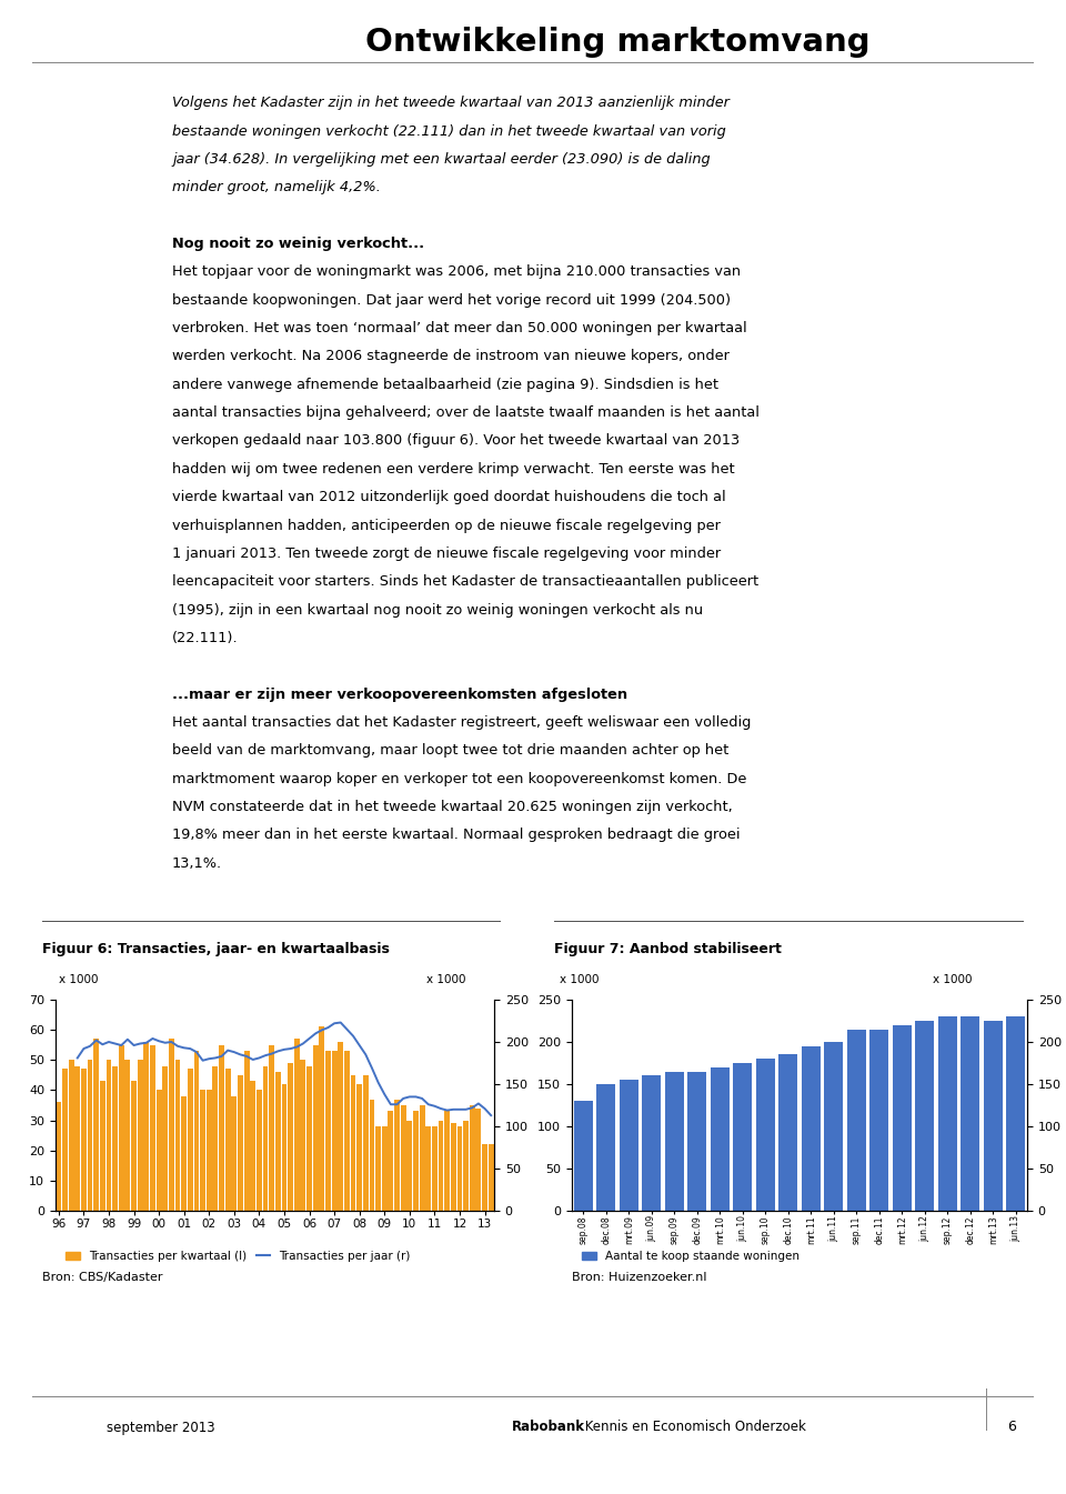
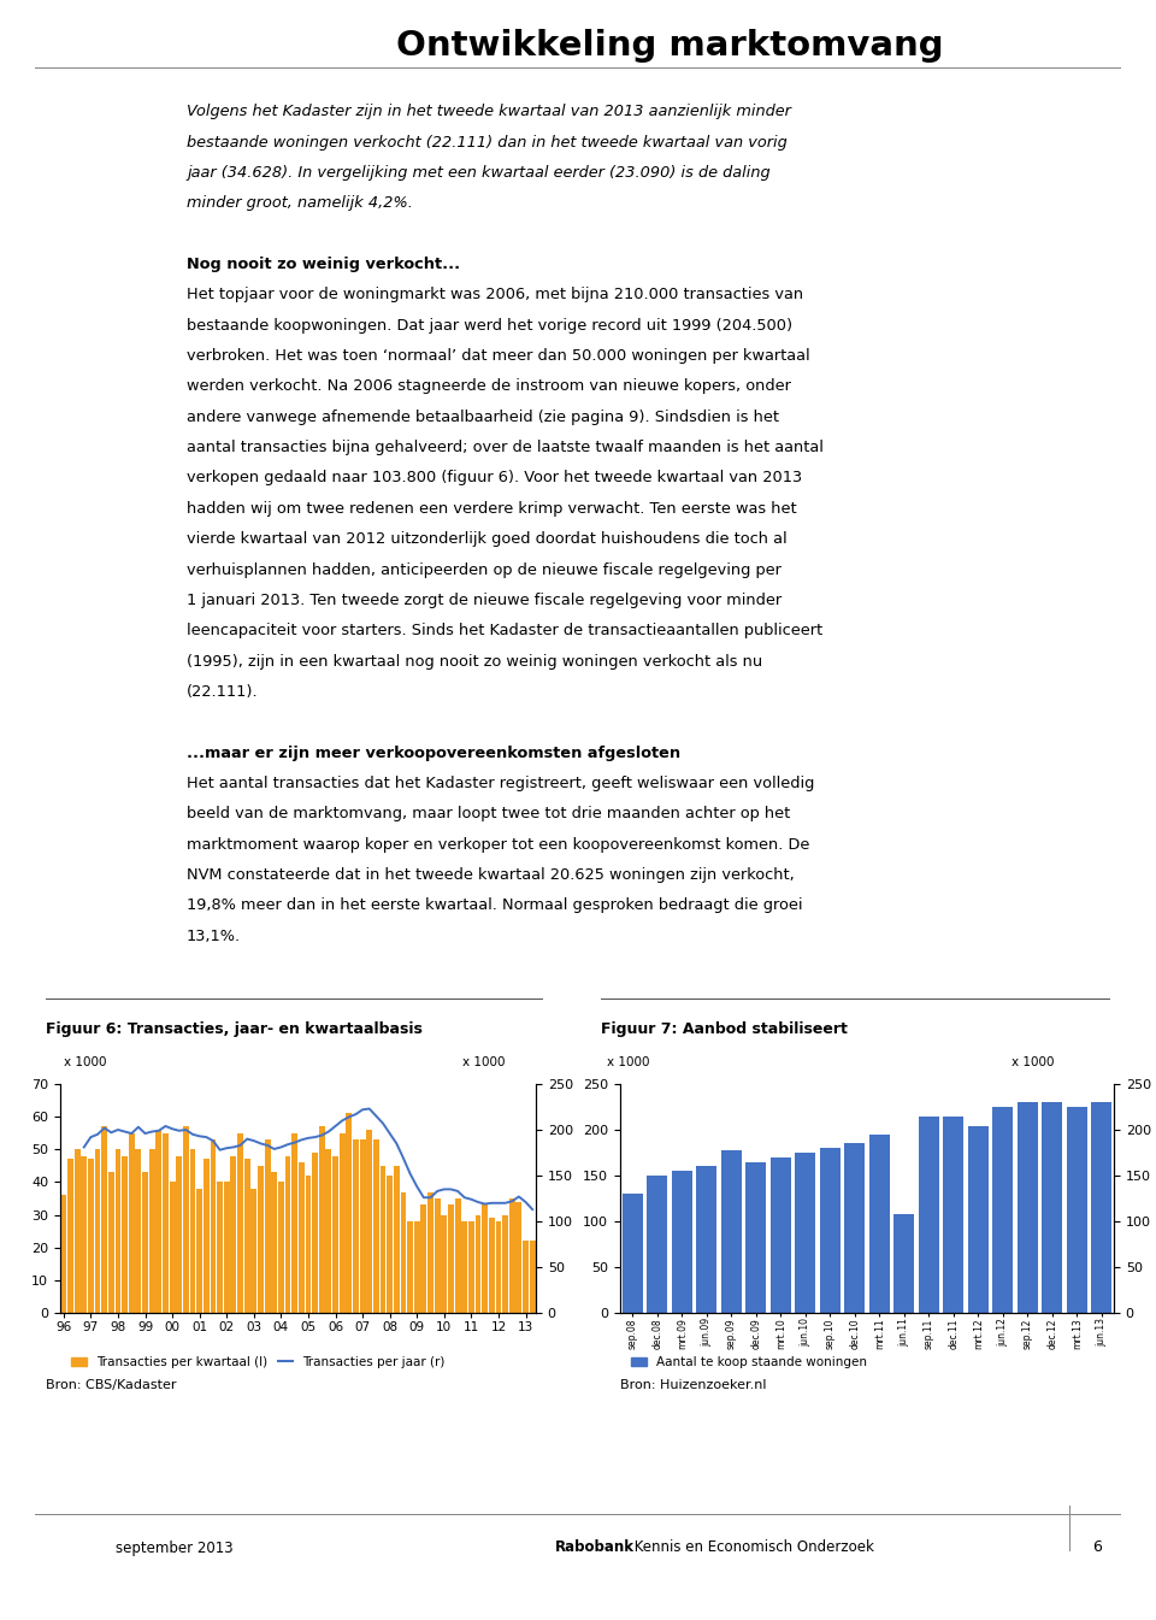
sep.09: 165 -> 178
jun.11: 200 -> 108
mrt.12: 220 -> 204
